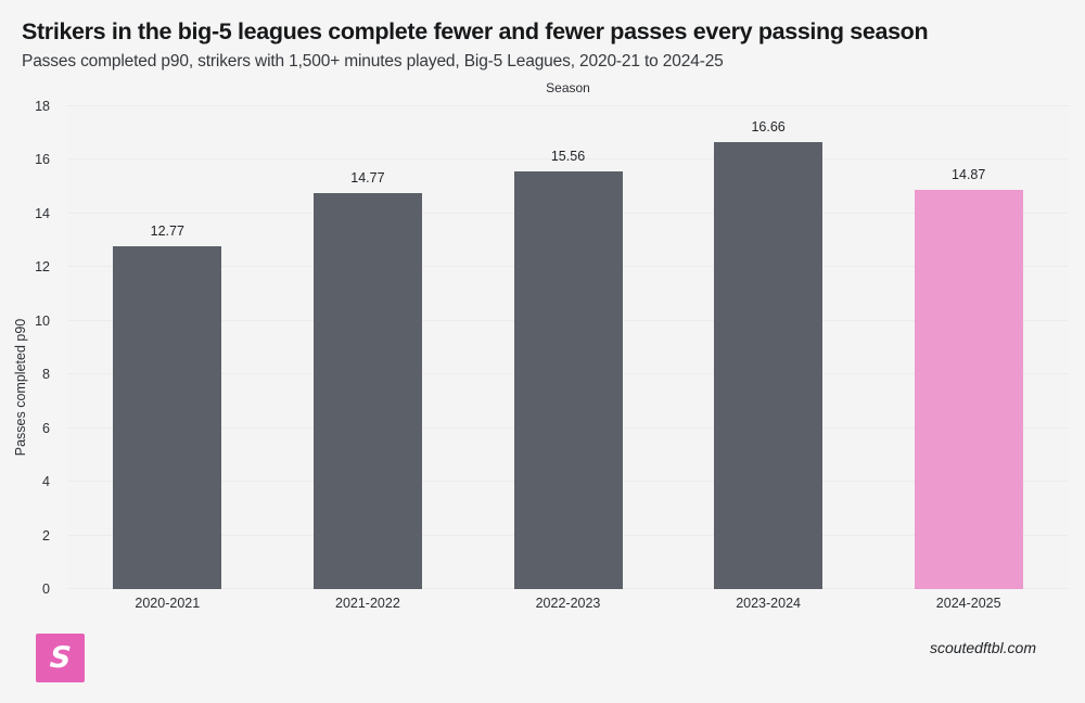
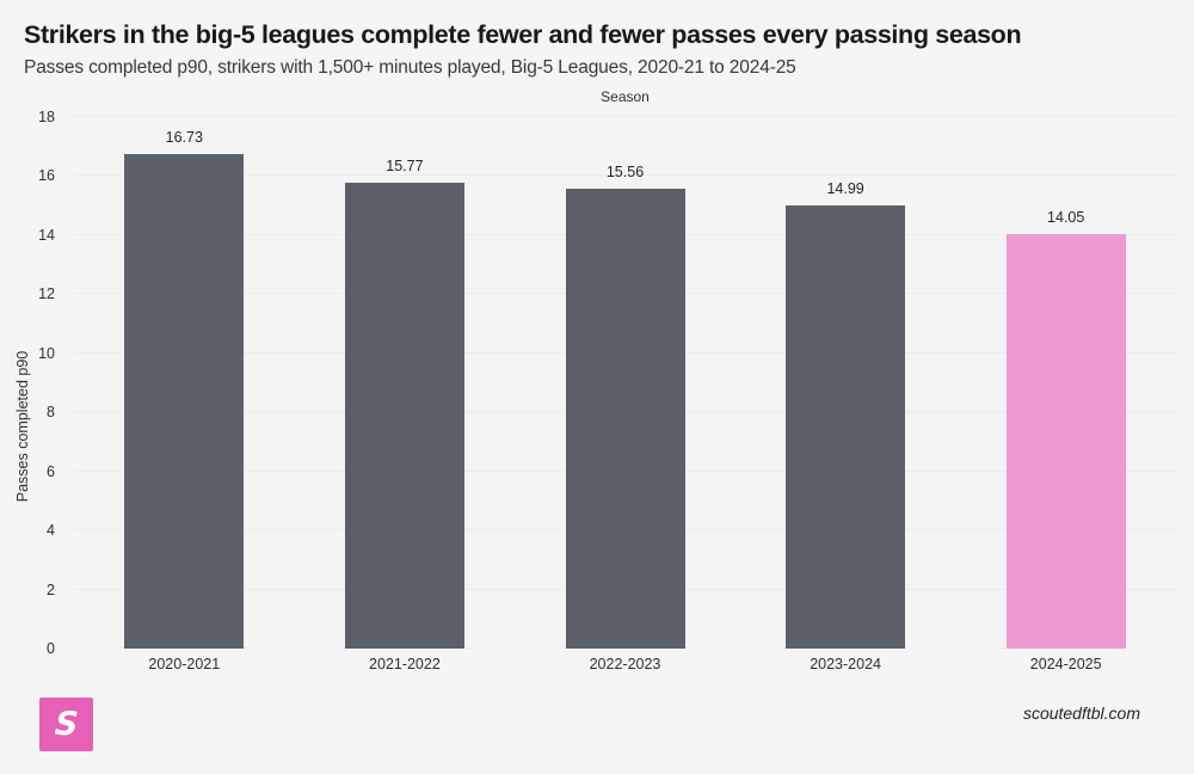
2020-2021: 12.77 -> 16.73
2021-2022: 14.77 -> 15.77
2023-2024: 16.66 -> 14.99
2024-2025: 14.87 -> 14.05
